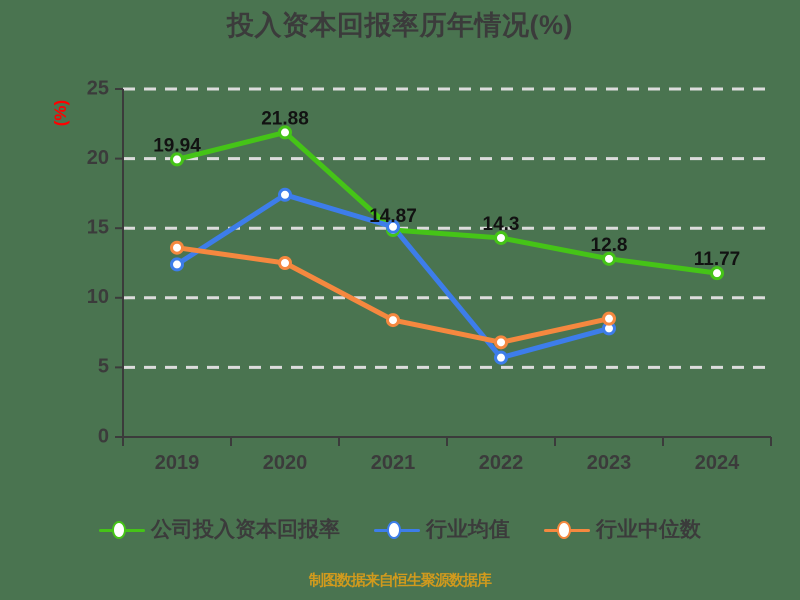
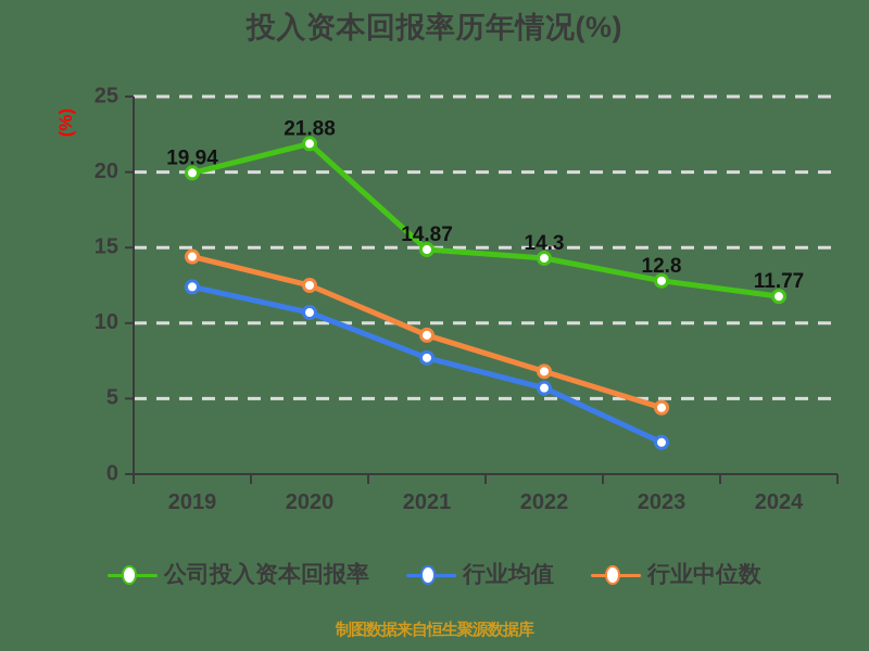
行业中位数/2019: 13.6 -> 14.4
行业均值/2020: 17.4 -> 10.7
行业均值/2021: 15.1 -> 7.7
行业中位数/2021: 8.4 -> 9.2
行业均值/2023: 7.8 -> 2.1
行业中位数/2023: 8.5 -> 4.4
